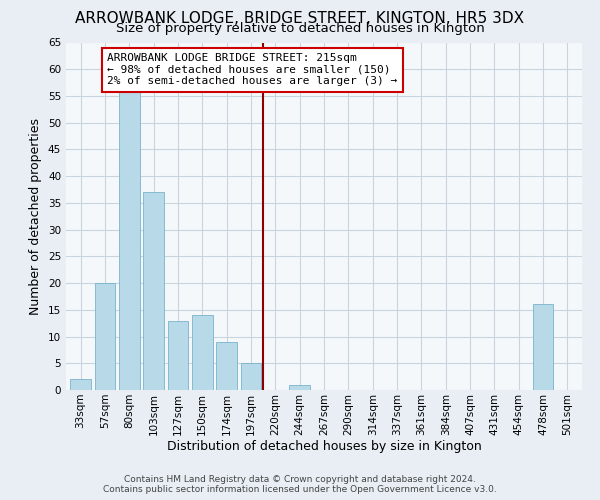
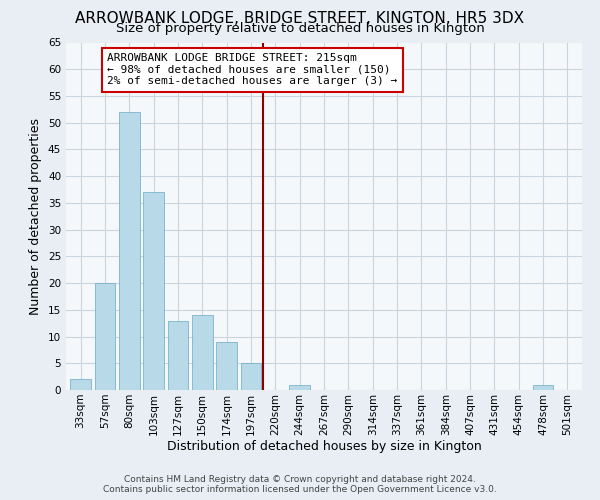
80sqm: 56 -> 52
478sqm: 16 -> 1
